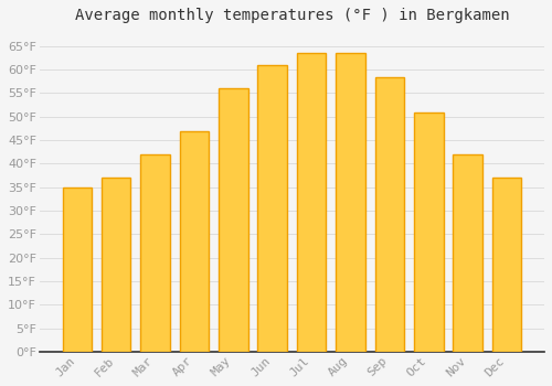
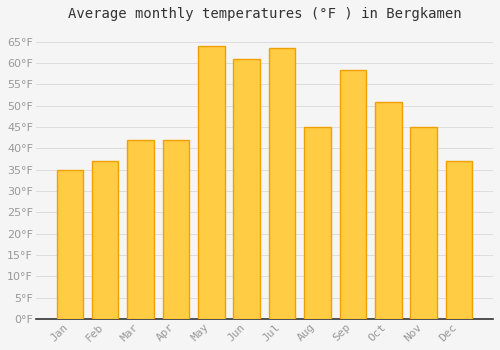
Apr: 47.0°F -> 42.0°F
May: 56.0°F -> 64.0°F
Aug: 63.5°F -> 45.0°F
Nov: 42.0°F -> 45.0°F
